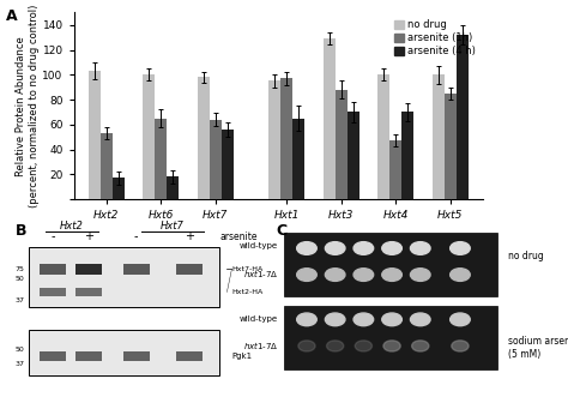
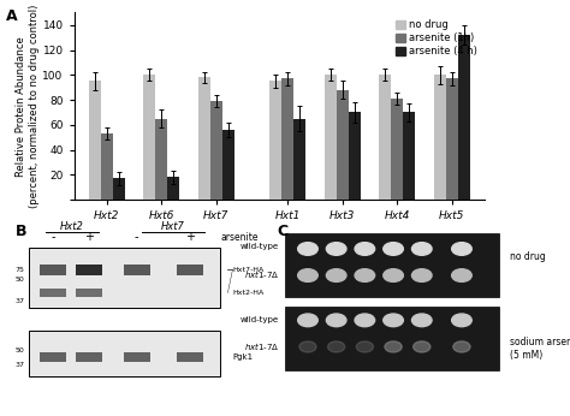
no drug/Hxt2: 103 -> 95
arsenite (1h)/Hxt7: 64 -> 79
no drug/Hxt3: 129 -> 100
arsenite (1h)/Hxt4: 47 -> 81
arsenite (1h)/Hxt5: 85 -> 97
